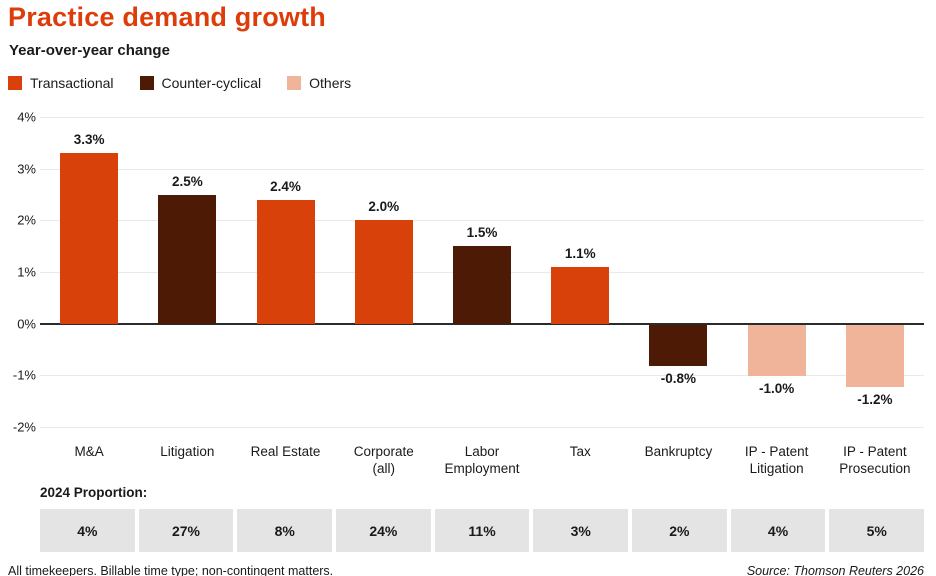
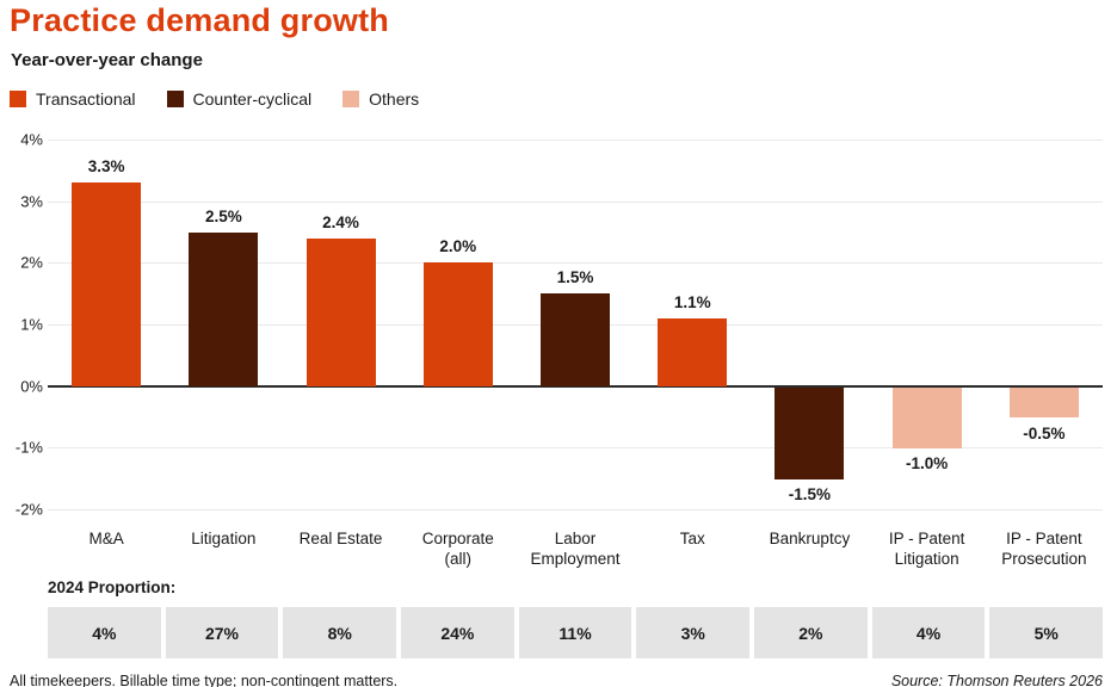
Bankruptcy: -0.8% -> -1.5%
IP - Patent Prosecution: -1.2% -> -0.5%
